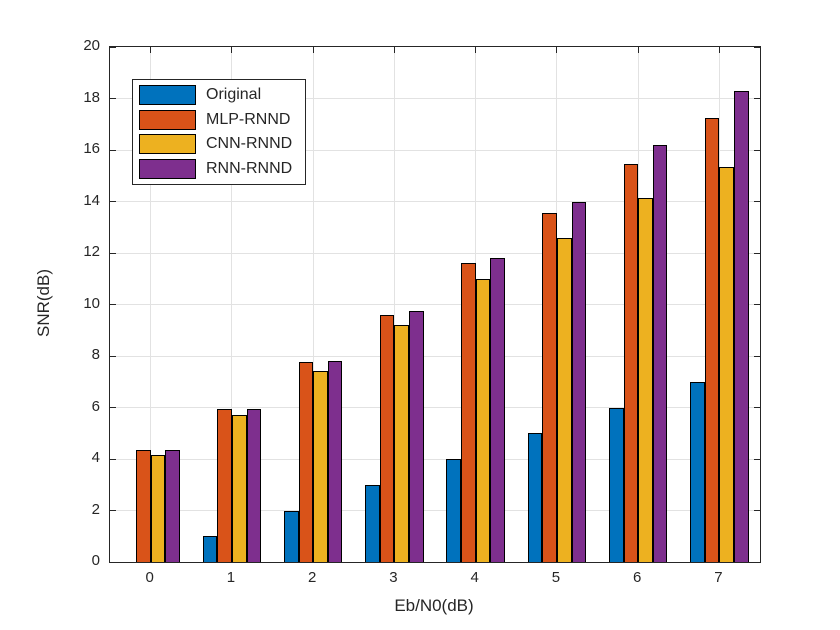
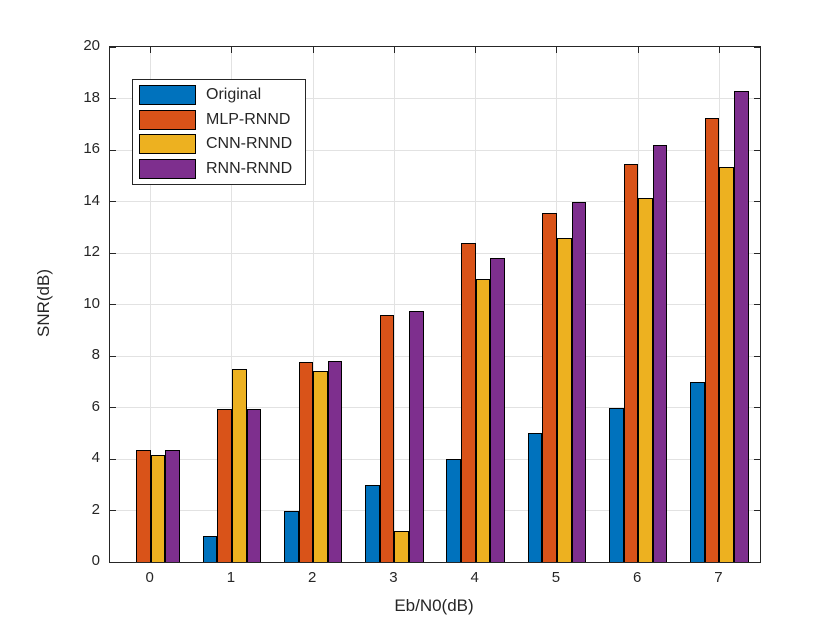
CNN-RNND/1: 5.7 -> 7.5
CNN-RNND/3: 9.2 -> 1.2
MLP-RNND/4: 11.6 -> 12.4
